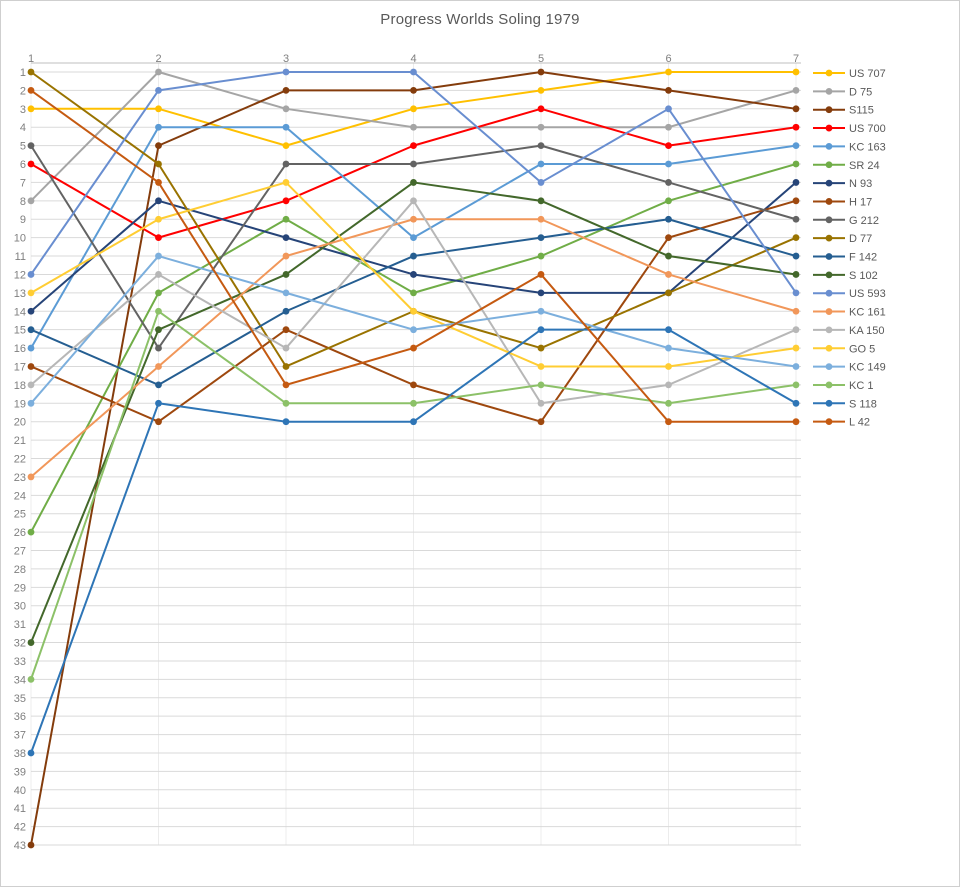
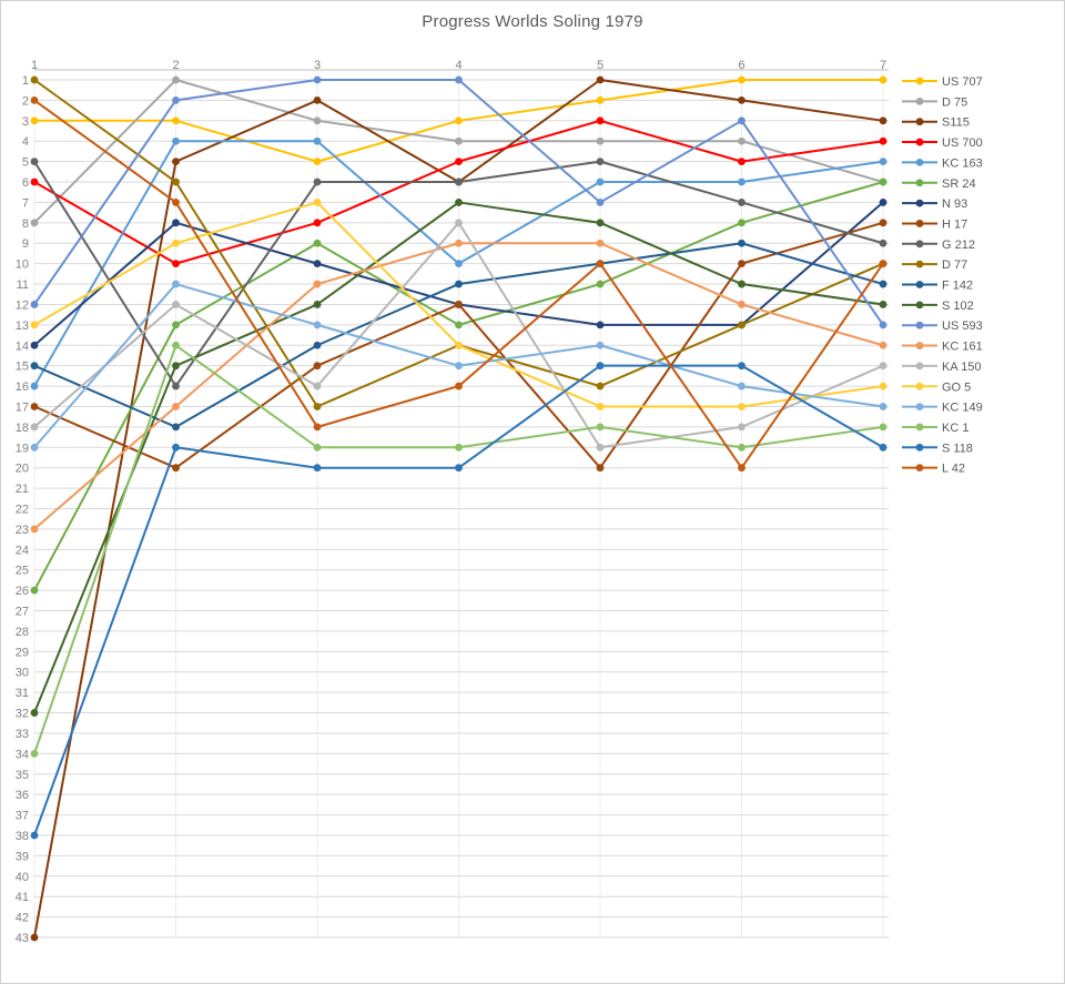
S115/4: 2 -> 6
H 17/4: 18 -> 12
L 42/5: 12 -> 10
D 75/7: 2 -> 6
L 42/7: 20 -> 10
